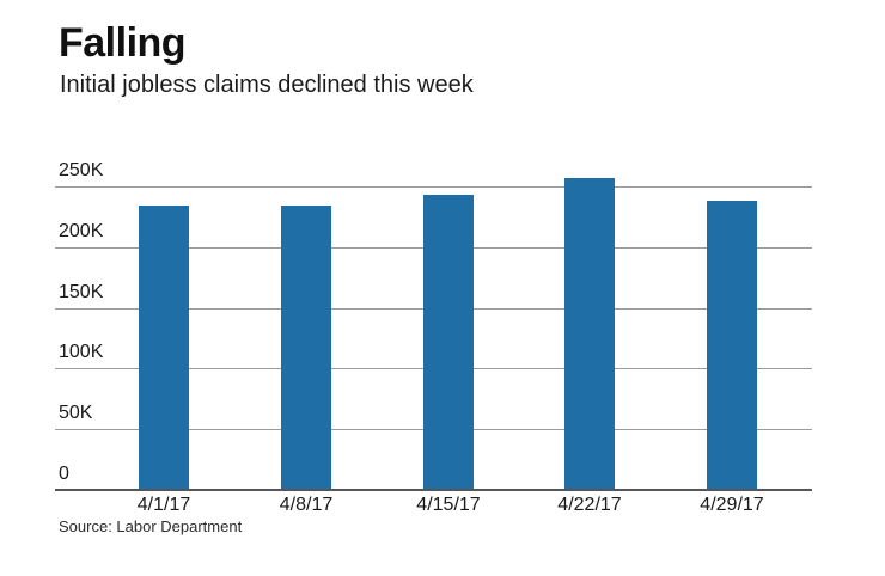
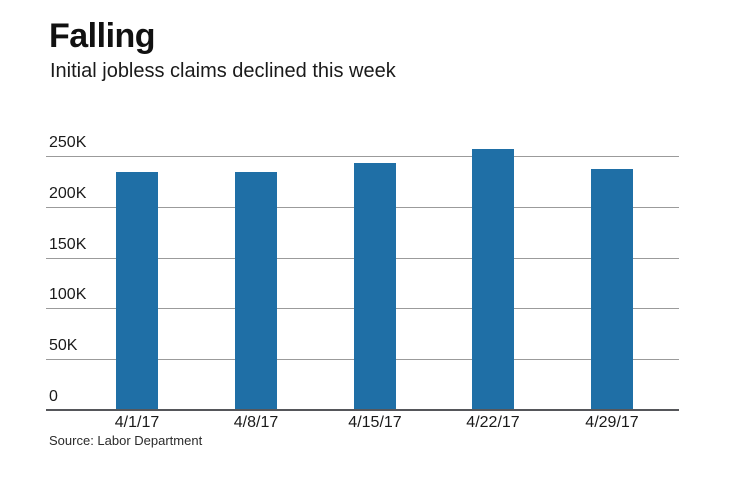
4/29/17: 238K -> 237K
